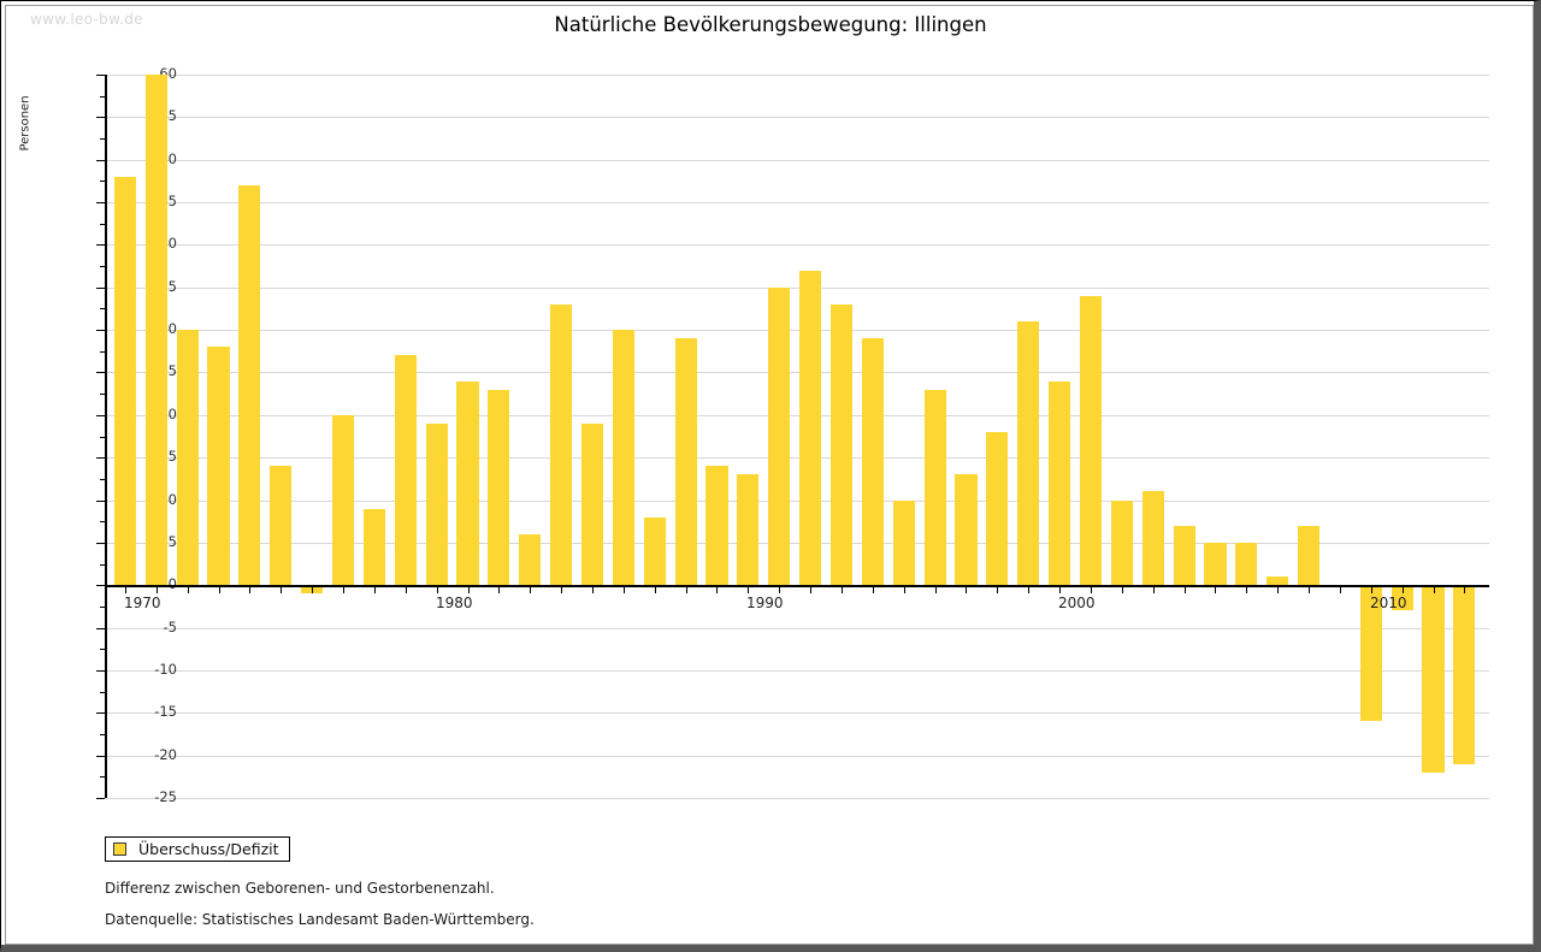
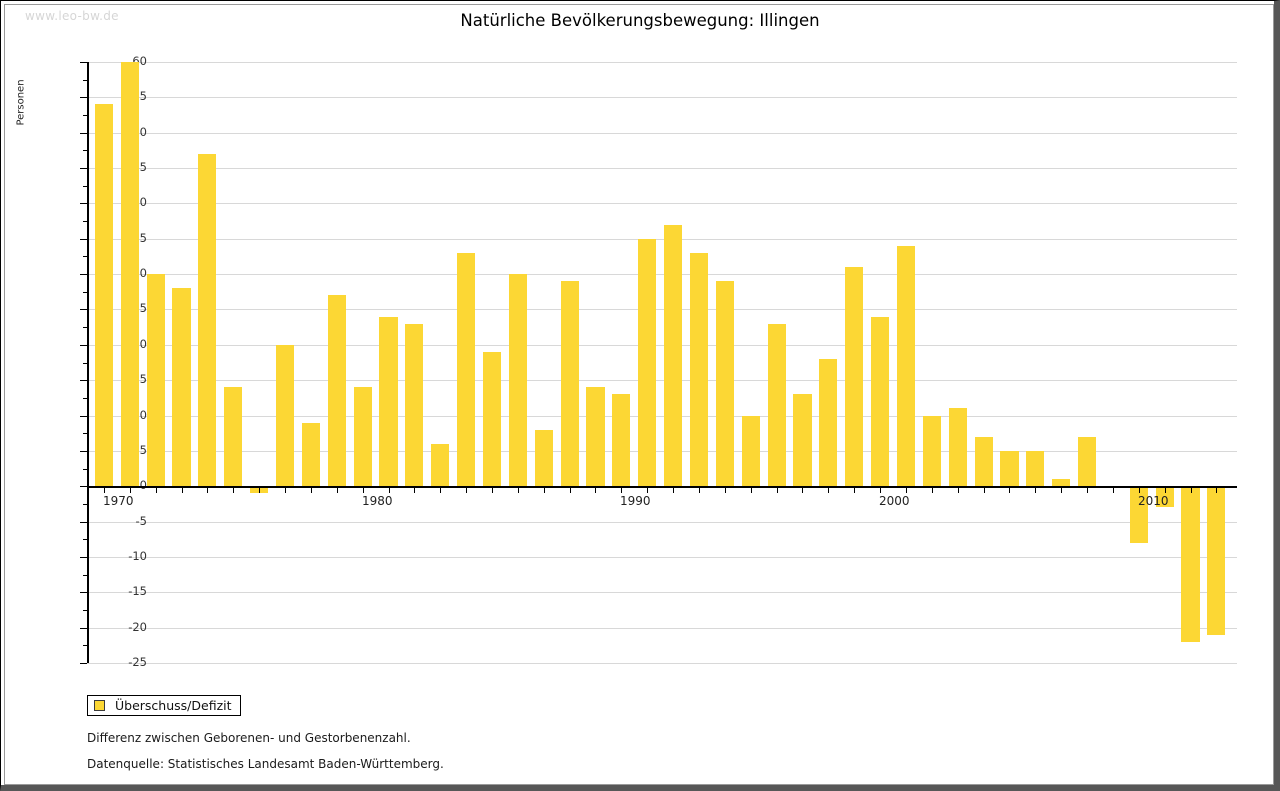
1970: 48 -> 54
1980: 19 -> 14
2010: -16 -> -8
